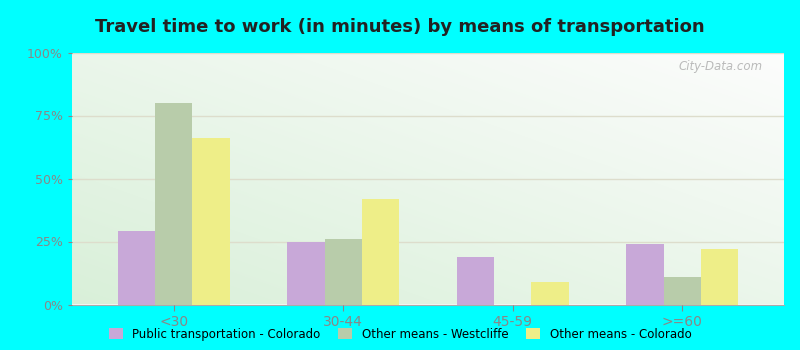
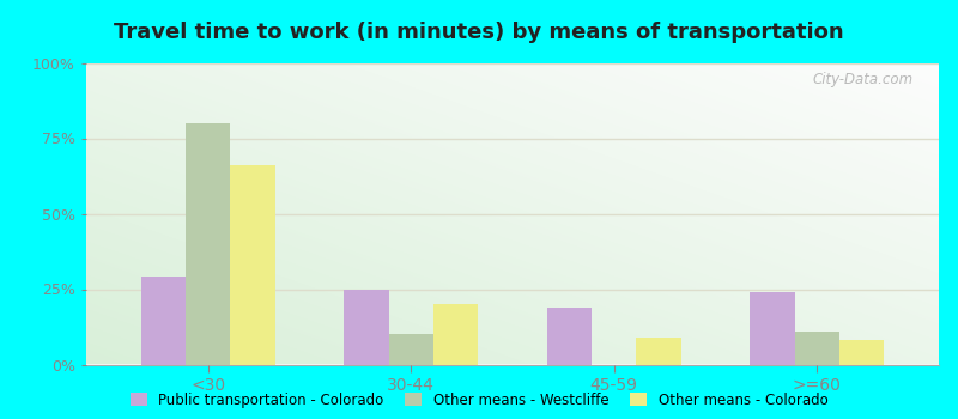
Other means - Westcliffe/30-44: 26% -> 10%
Other means - Colorado/30-44: 42% -> 20%
Other means - Colorado/>=60: 22% -> 8%
